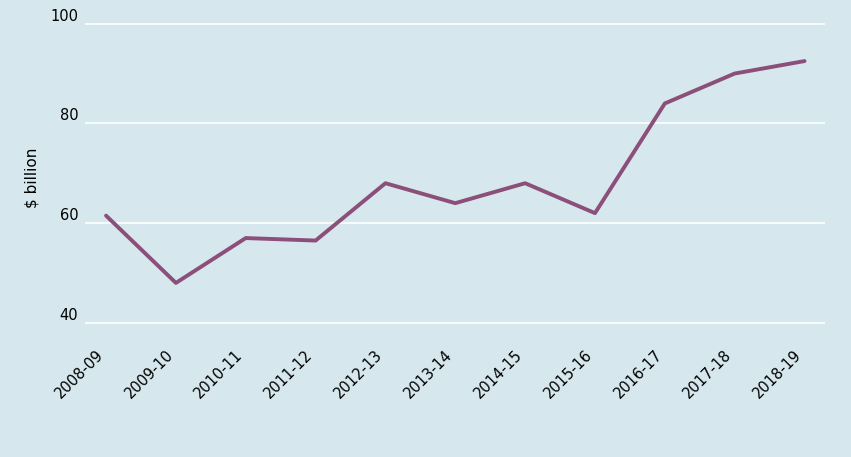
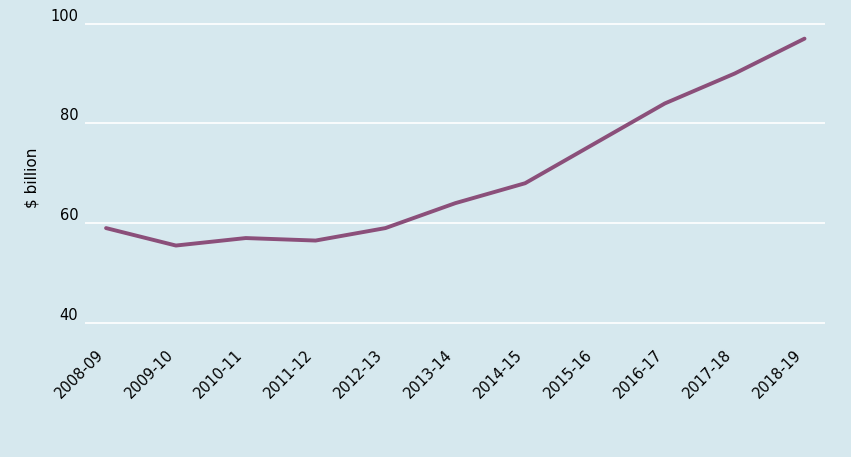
2008-09: 61.5 -> 59.0
2009-10: 48.0 -> 55.5
2012-13: 68.0 -> 59.0
2015-16: 62.0 -> 76.0
2018-19: 92.5 -> 97.0
